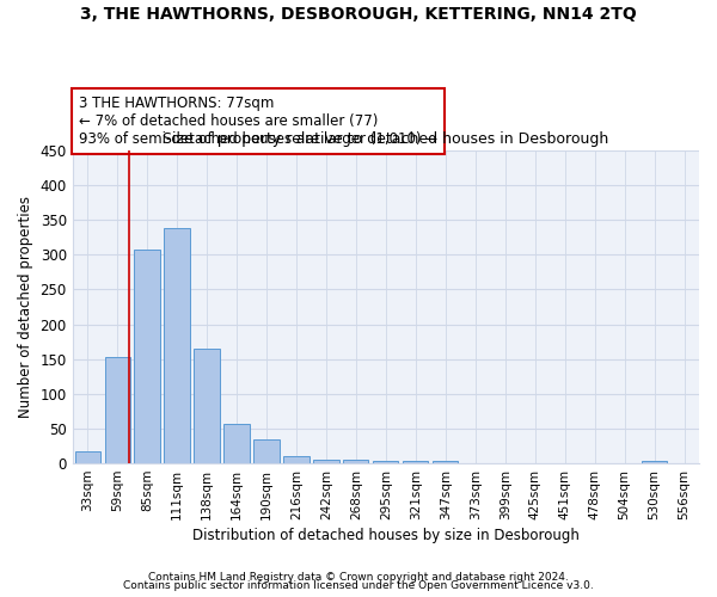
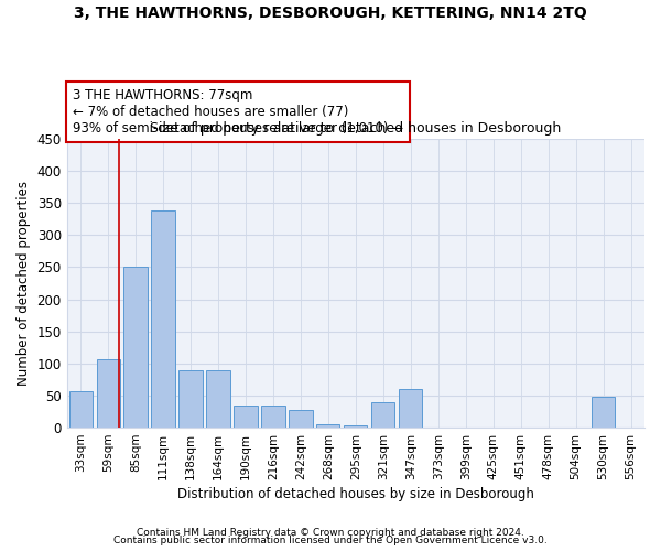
33sqm: 17 -> 56
59sqm: 152 -> 106
85sqm: 307 -> 250
138sqm: 165 -> 90
164sqm: 57 -> 90
216sqm: 10 -> 34
242sqm: 6 -> 28
321sqm: 4 -> 40
347sqm: 4 -> 60
530sqm: 4 -> 48
